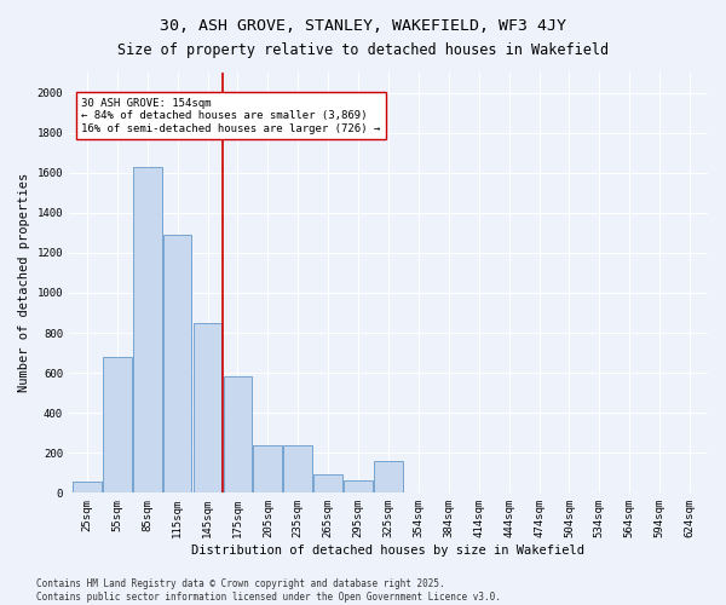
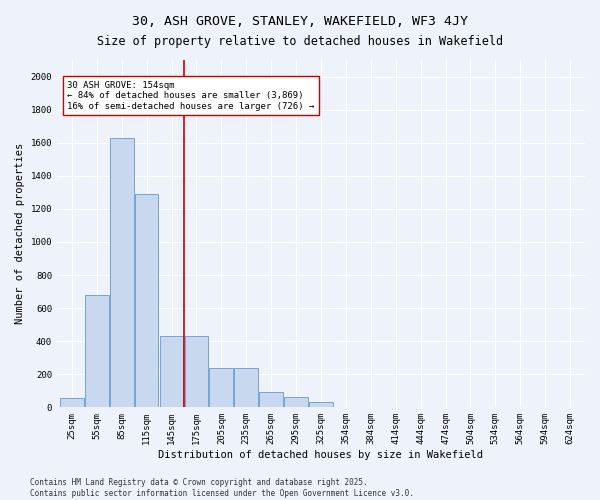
145sqm: 850 -> 430
175sqm: 580 -> 430
325sqm: 160 -> 40
